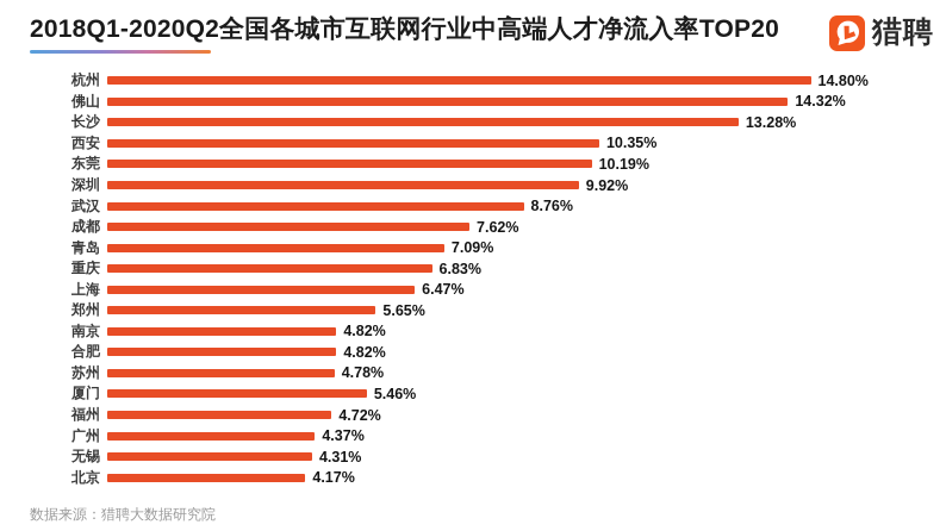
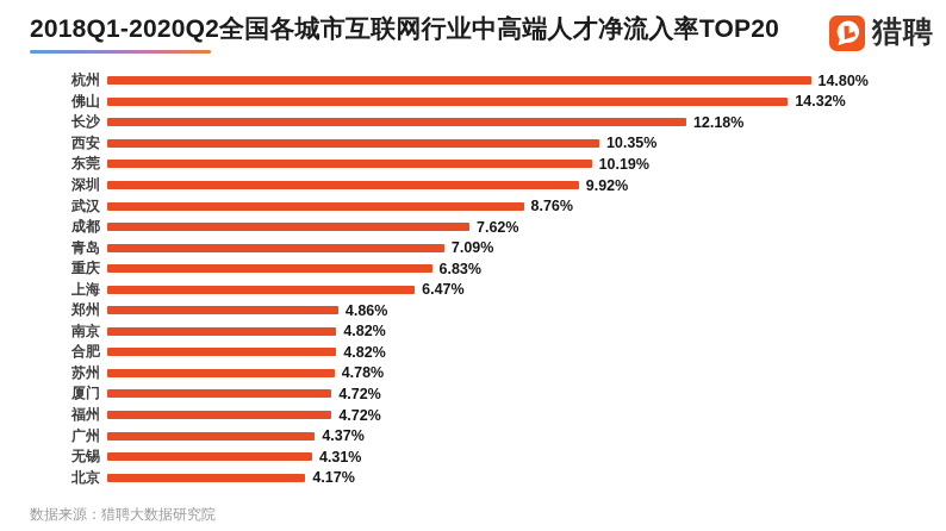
长沙: 13.28% -> 12.18%
郑州: 5.65% -> 4.86%
厦门: 5.46% -> 4.72%
